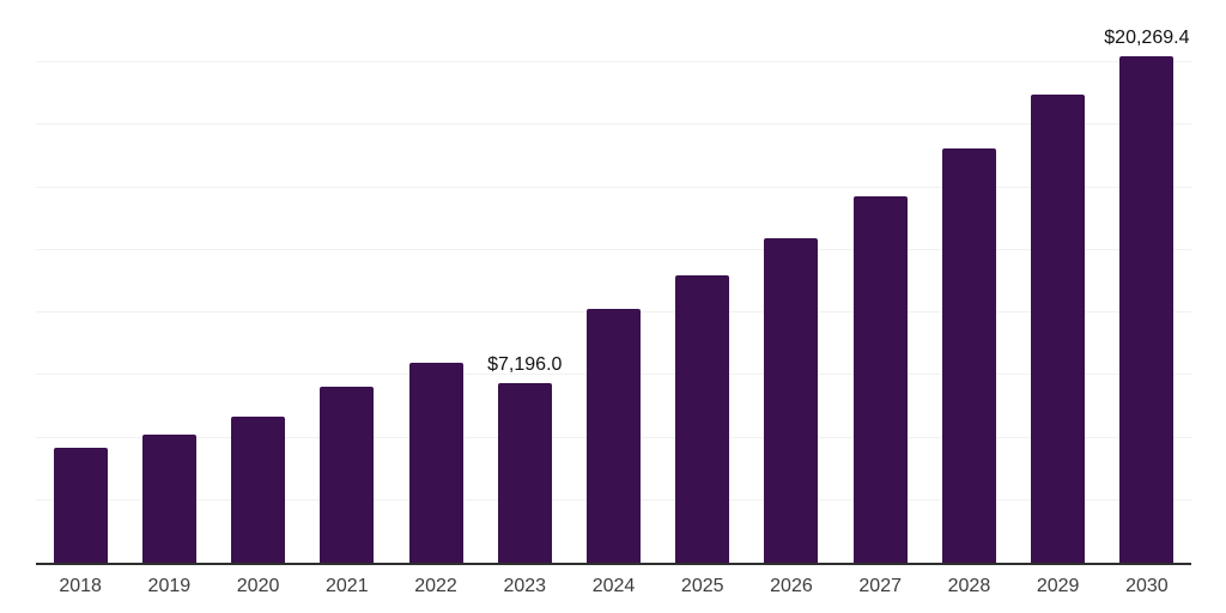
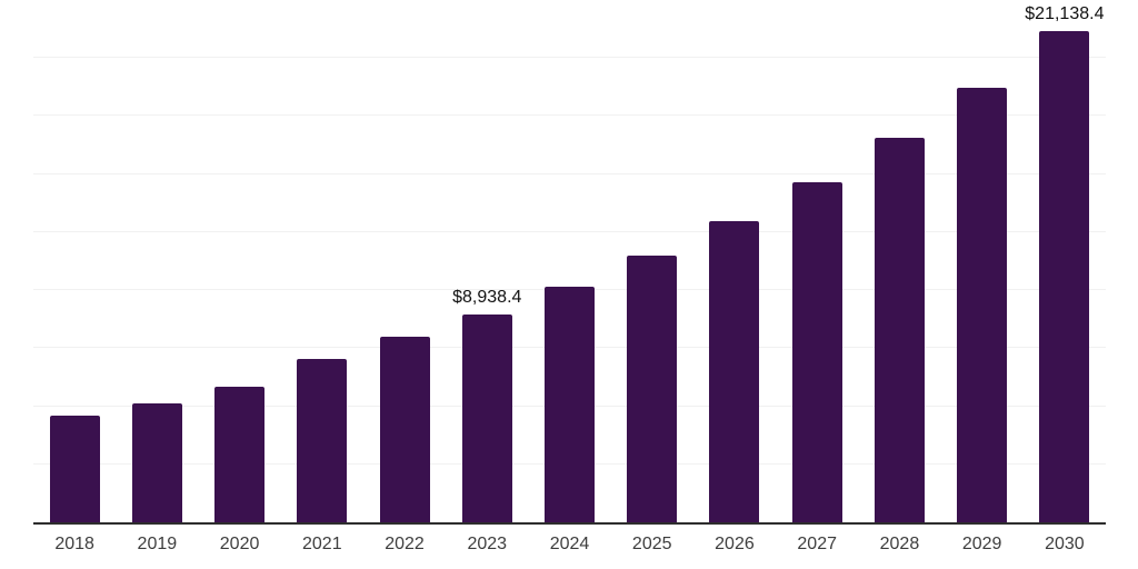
2023: $7,196.0 -> $8,938.4
2030: $20,269.4 -> $21,138.4
